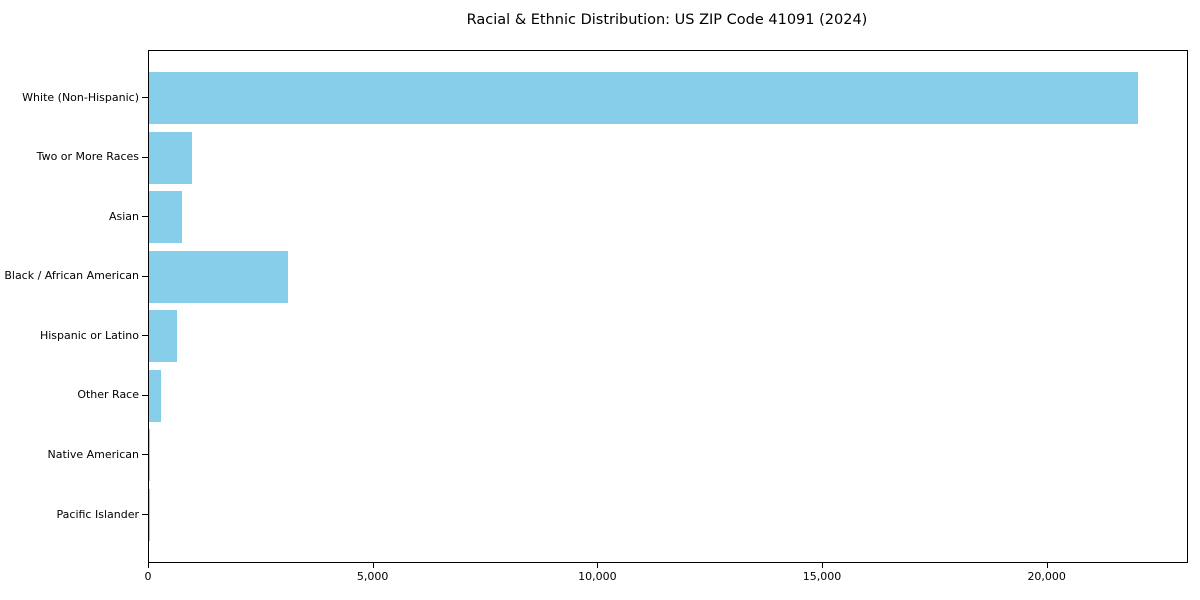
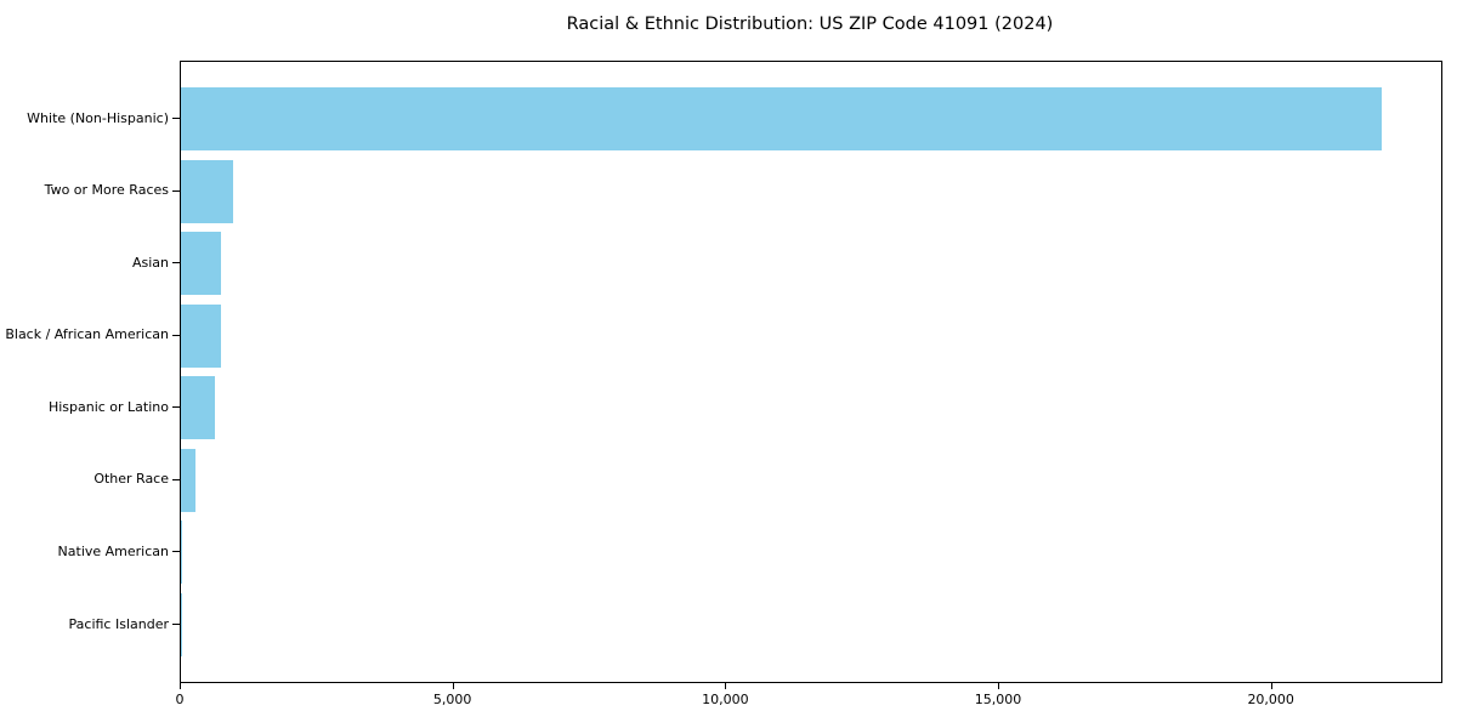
Black / African American: 3100 -> 700
